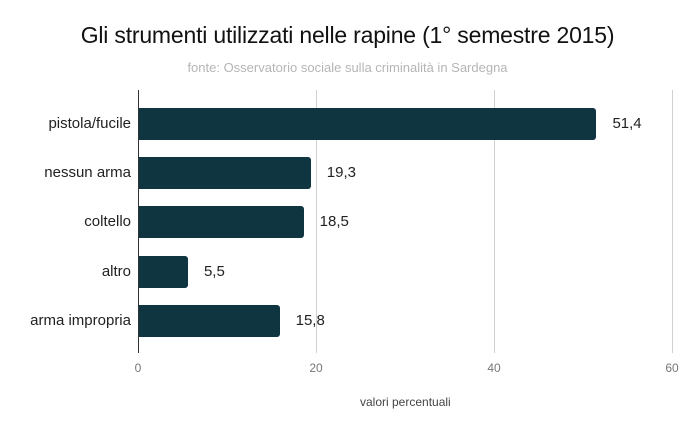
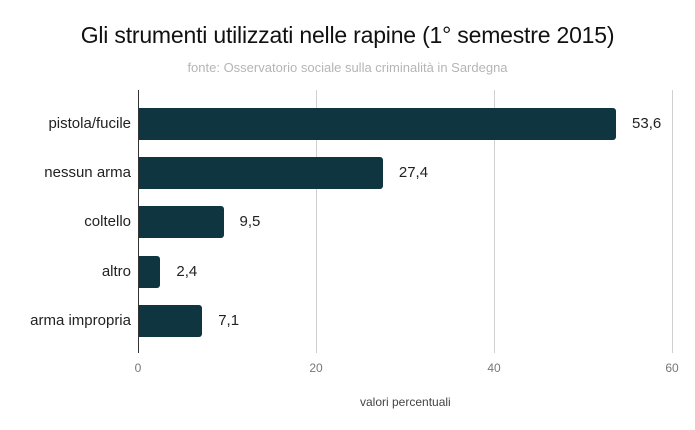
pistola/fucile: 51,4 -> 53,6
nessun arma: 19,3 -> 27,4
coltello: 18,5 -> 9,5
altro: 5,5 -> 2,4
arma impropria: 15,8 -> 7,1
